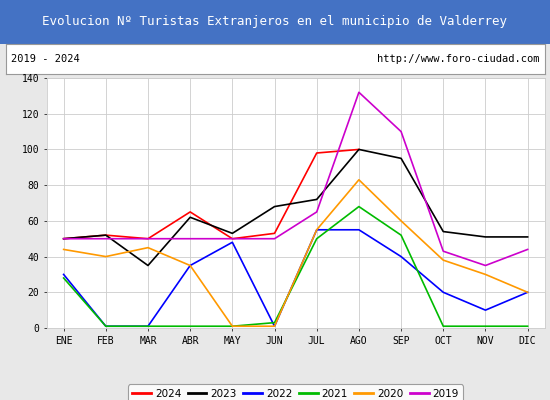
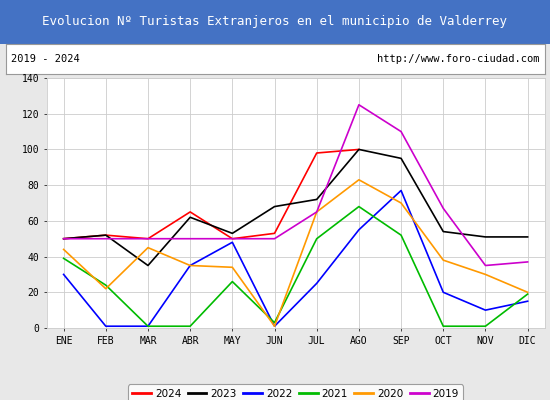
2021/ENE: 28 -> 39
2021/FEB: 1 -> 24
2020/FEB: 40 -> 22
2021/MAY: 1 -> 26
2020/MAY: 1 -> 34
2022/JUL: 55 -> 25
2020/JUL: 55 -> 65
2019/AGO: 132 -> 125
2022/SEP: 40 -> 77
2020/SEP: 60 -> 70
2019/OCT: 43 -> 67
2022/DIC: 20 -> 15
2021/DIC: 1 -> 19
2019/DIC: 44 -> 37
